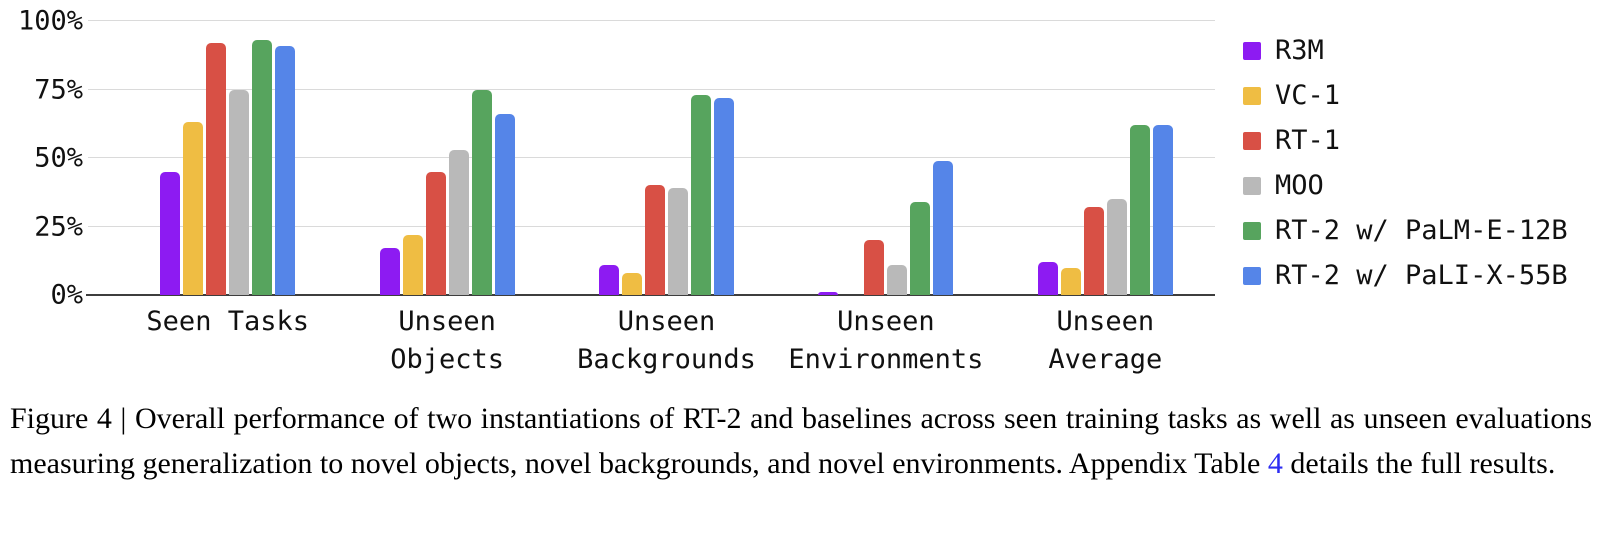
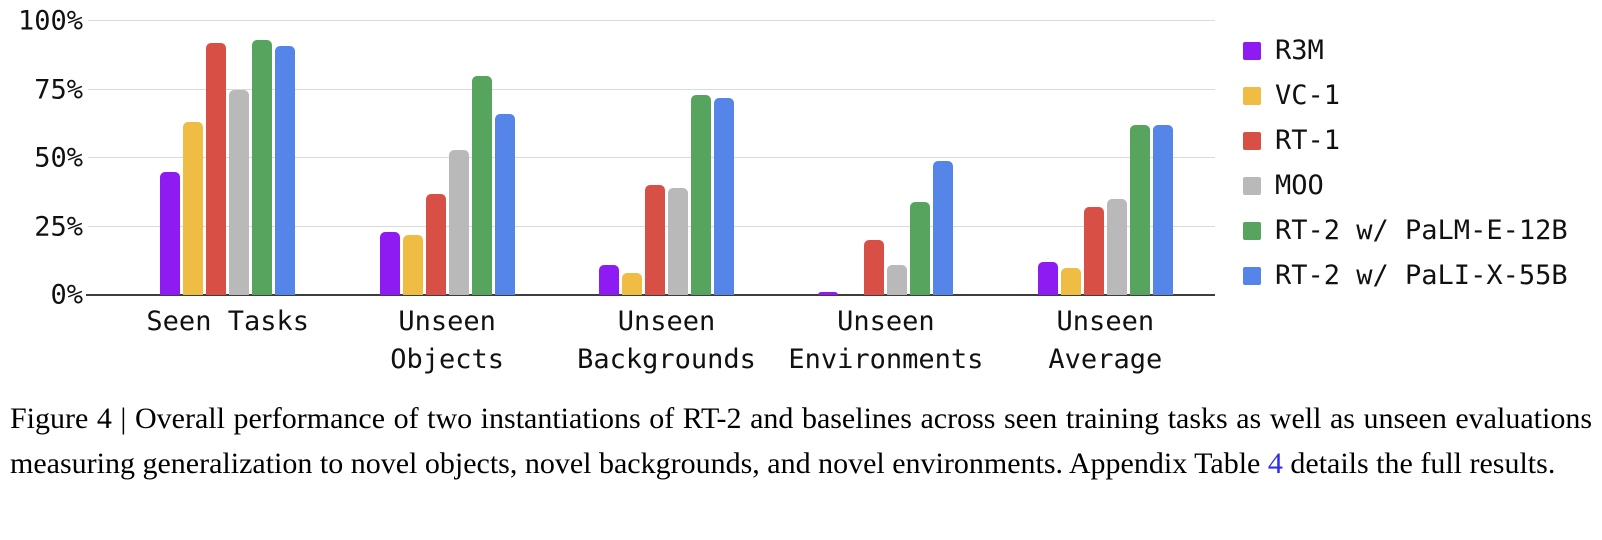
R3M/Unseen Objects: 17% -> 23%
RT-1/Unseen Objects: 45% -> 37%
RT-2 w/ PaLM-E-12B/Unseen Objects: 75% -> 80%
